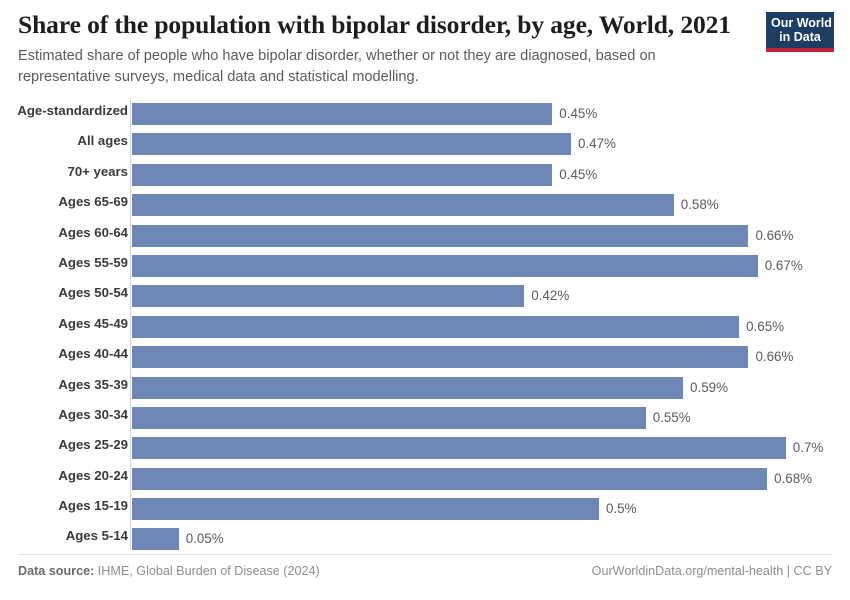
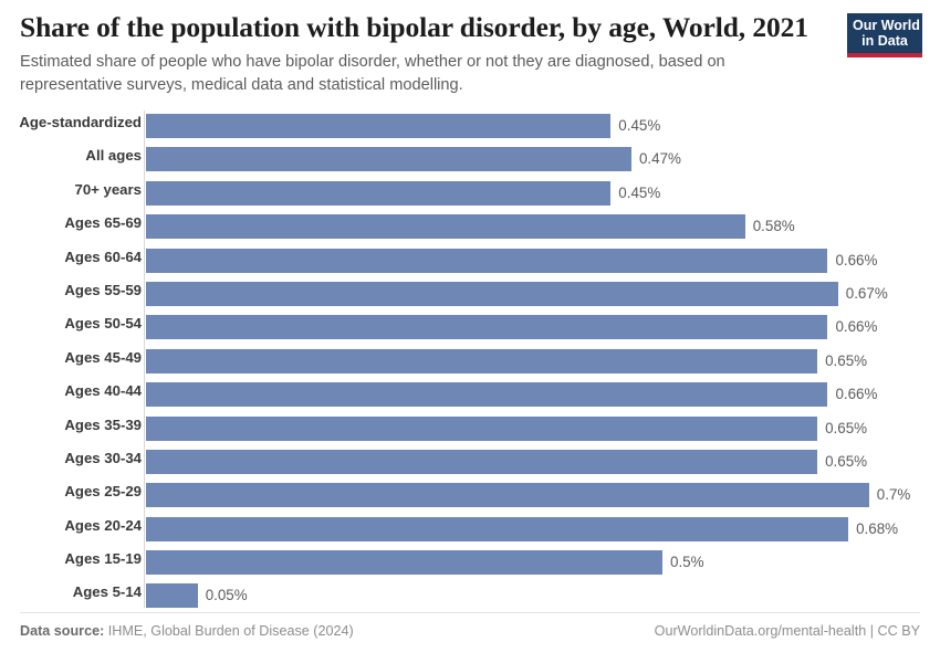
Ages 50-54: 0.42% -> 0.66%
Ages 35-39: 0.59% -> 0.65%
Ages 30-34: 0.55% -> 0.65%
